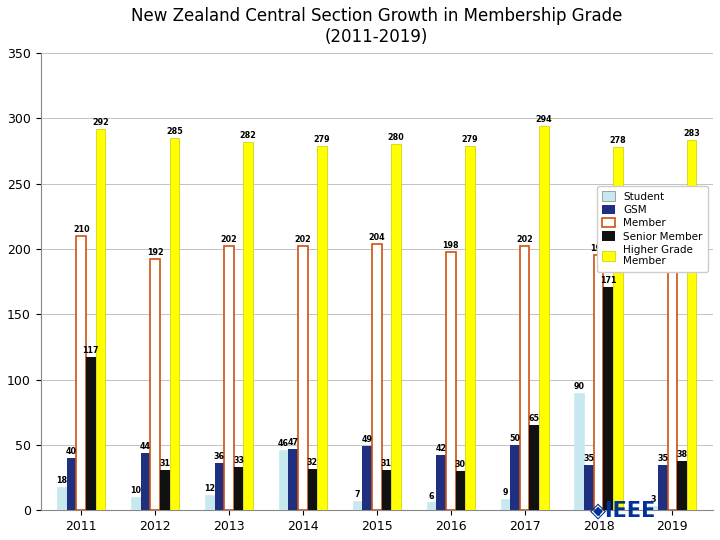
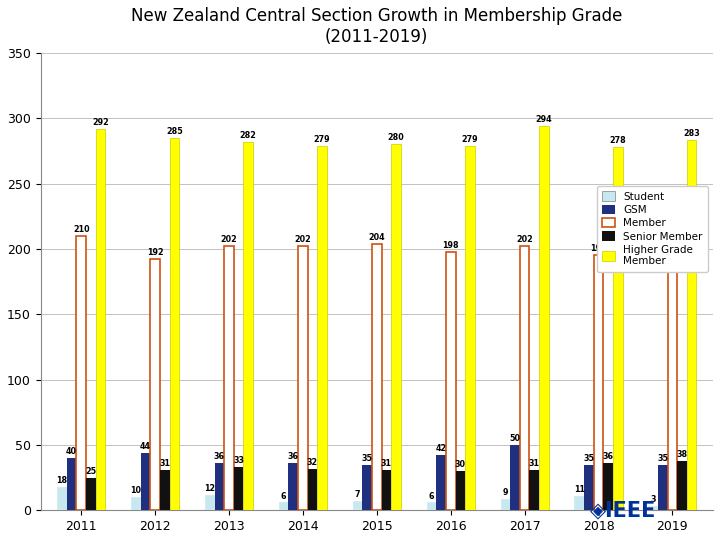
Senior Member/2011: 117 -> 25
Student/2014: 46 -> 6
GSM/2014: 47 -> 36
GSM/2015: 49 -> 35
Senior Member/2017: 65 -> 31
Student/2018: 90 -> 11
Senior Member/2018: 171 -> 36
